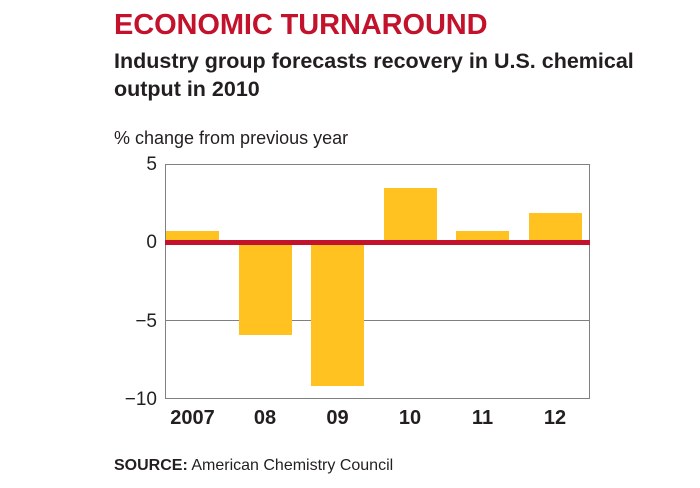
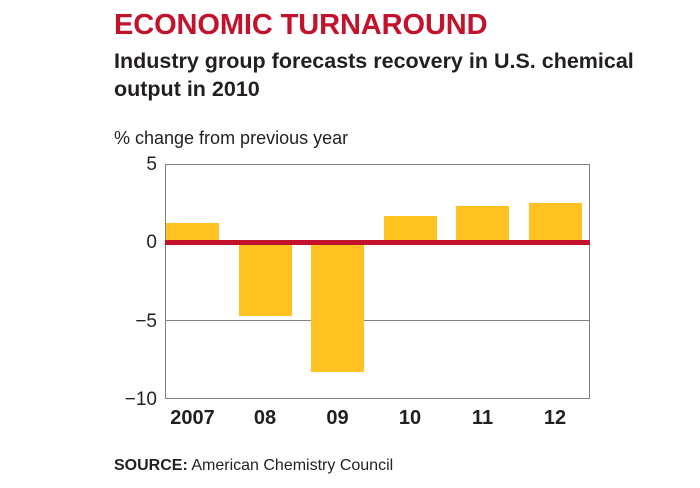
2007: 0.7 -> 1.2
08: -5.9 -> -4.7
09: -9.2 -> -8.2
10: 3.5 -> 1.7
11: 0.7 -> 2.3
12: 1.9 -> 2.5
